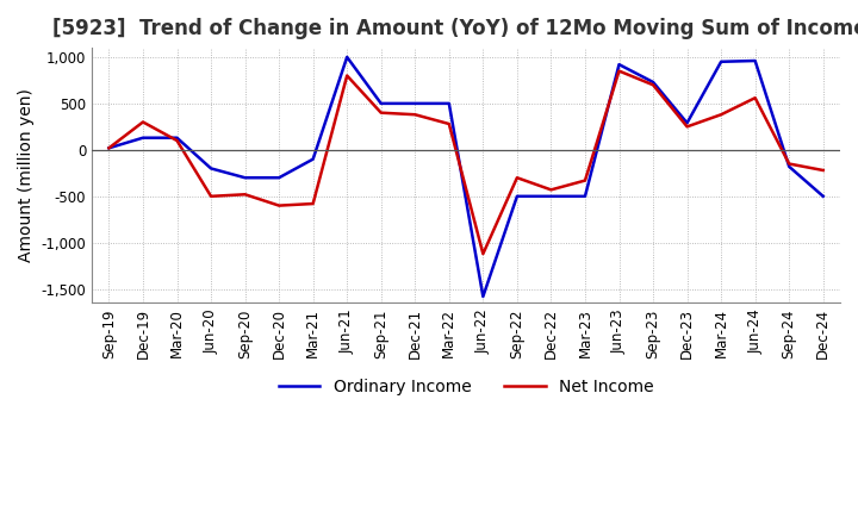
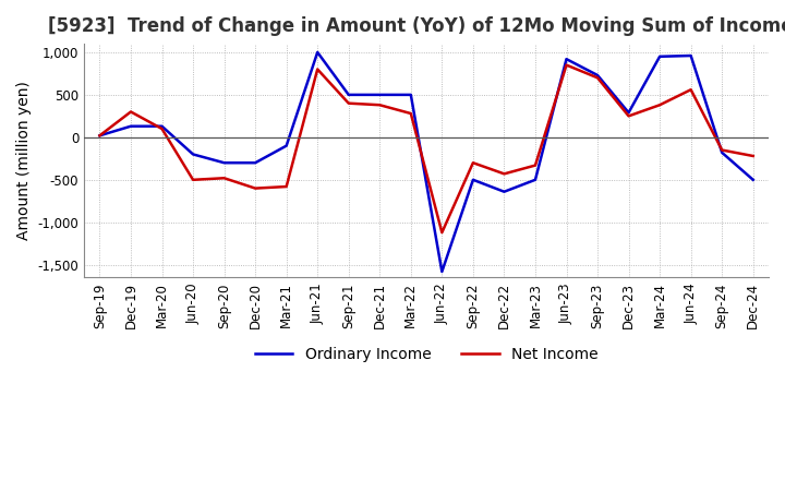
Ordinary Income/Dec-22: -500 -> -640
